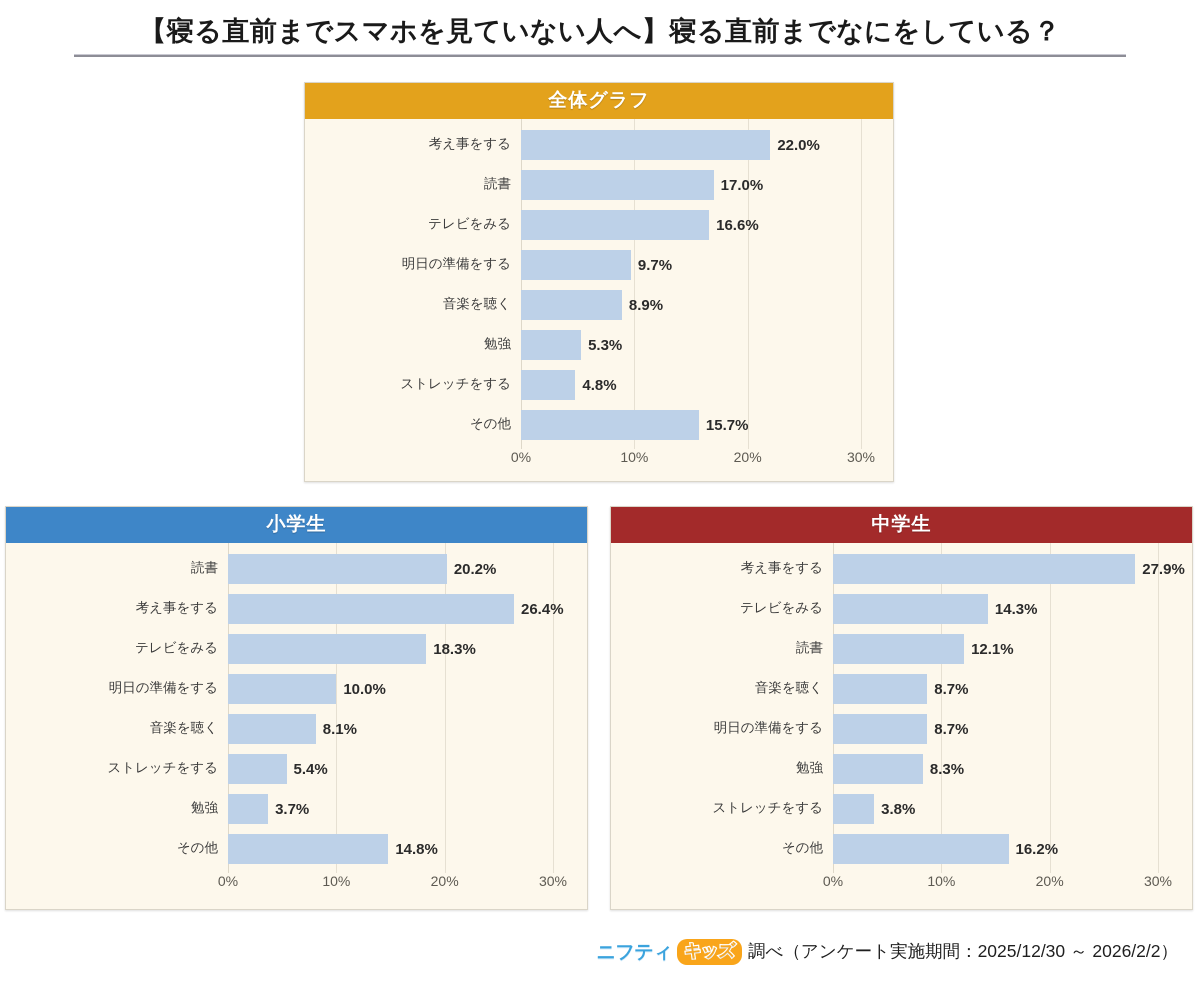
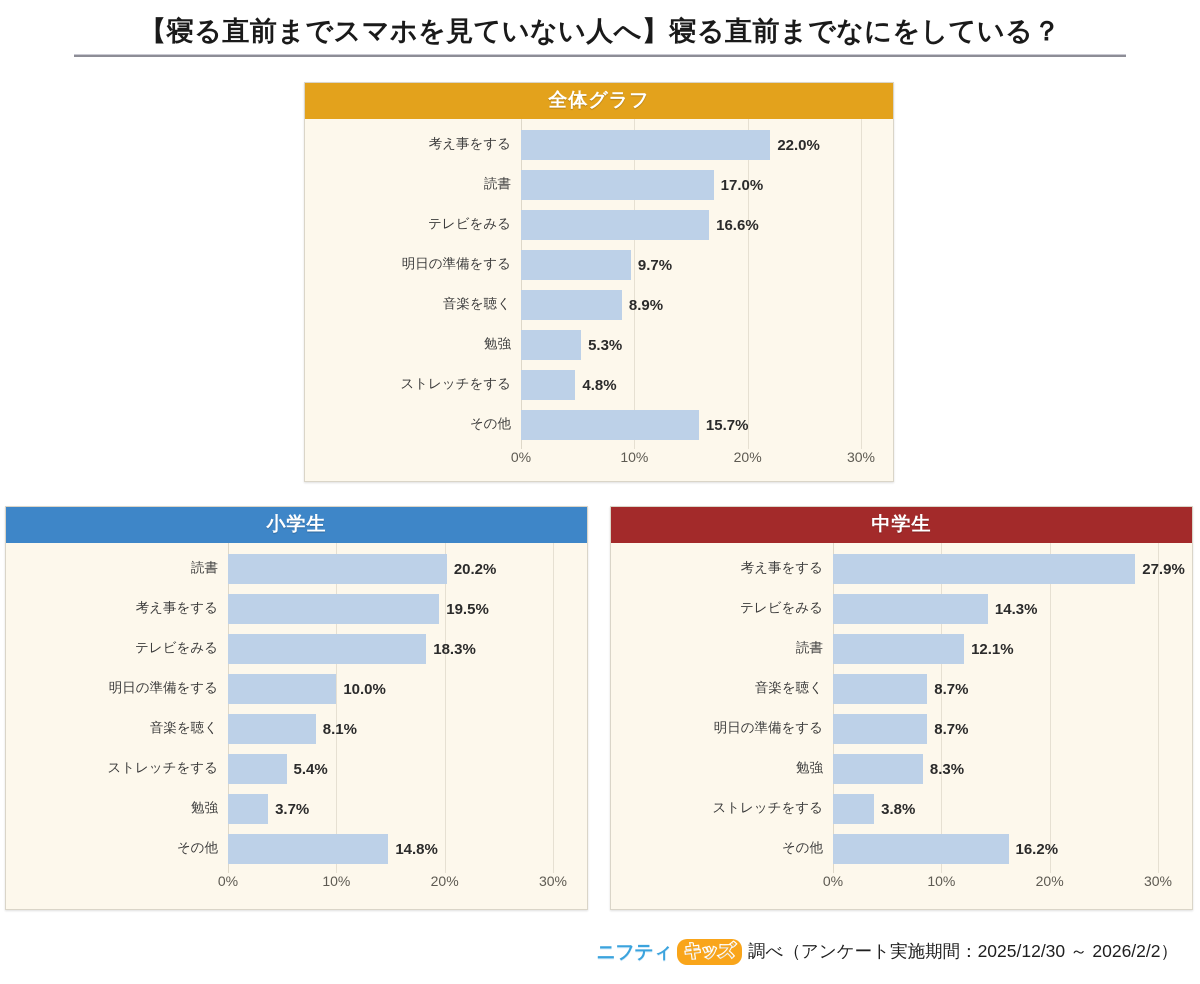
小学生/考え事をする: 26.4% -> 19.5%
